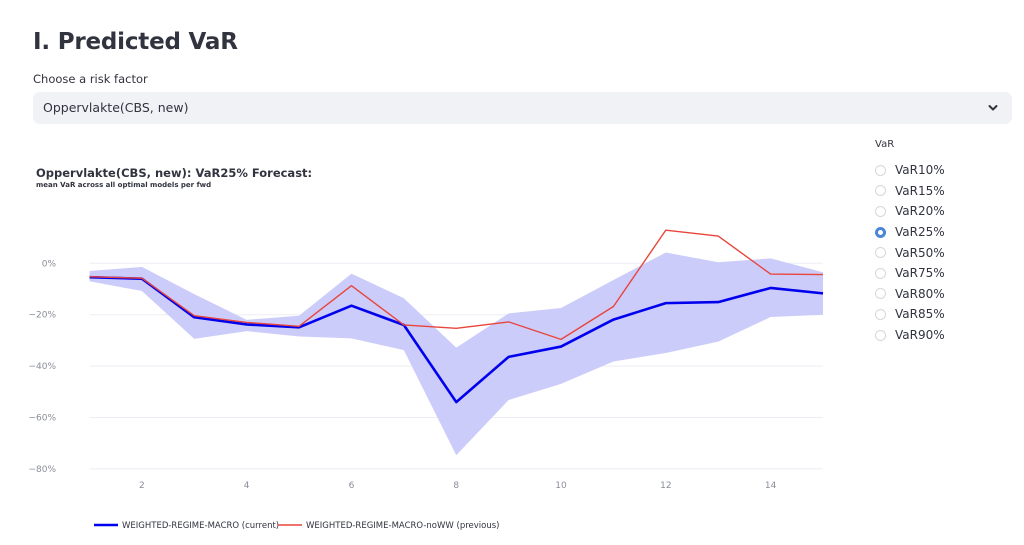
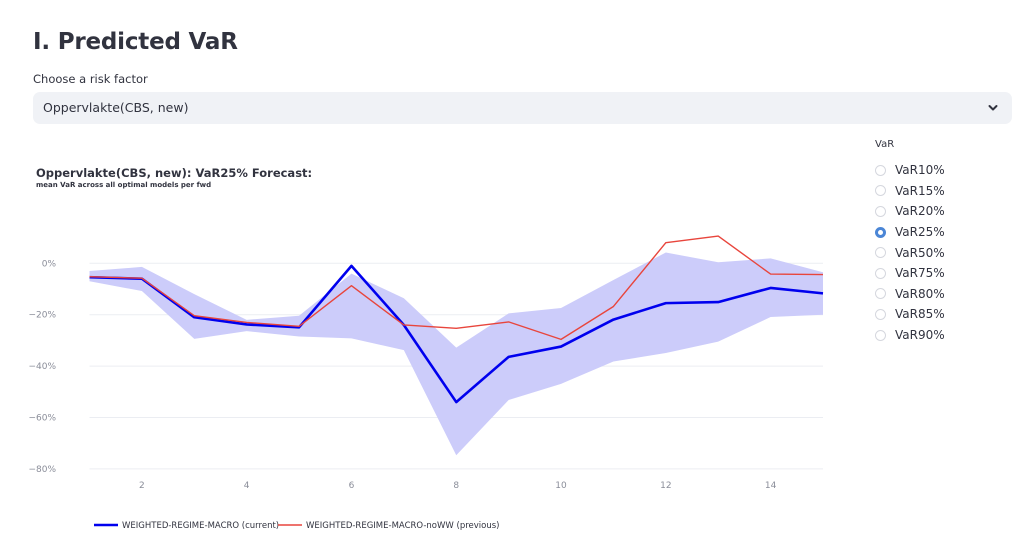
WEIGHTED-REGIME-MACRO (current)/6: -16% -> -1%
WEIGHTED-REGIME-MACRO-noWW (previous)/12: 13% -> 8%
